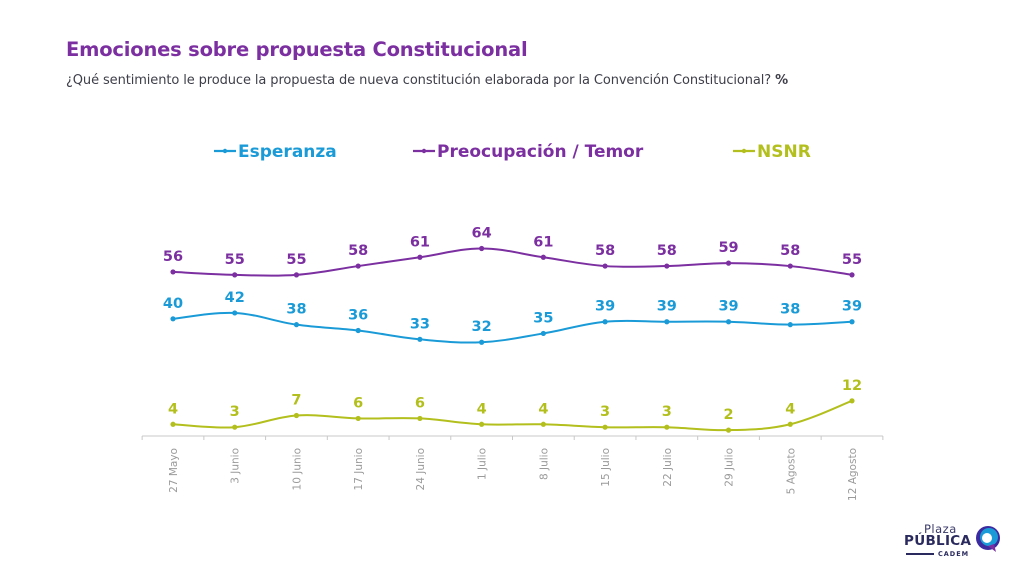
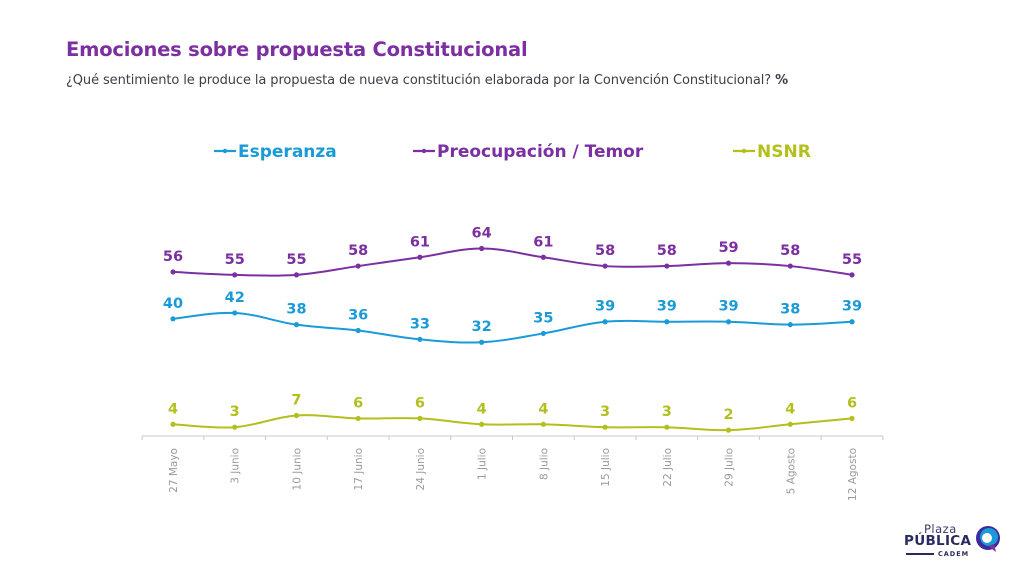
NSNR/12 Agosto: 12 -> 6
